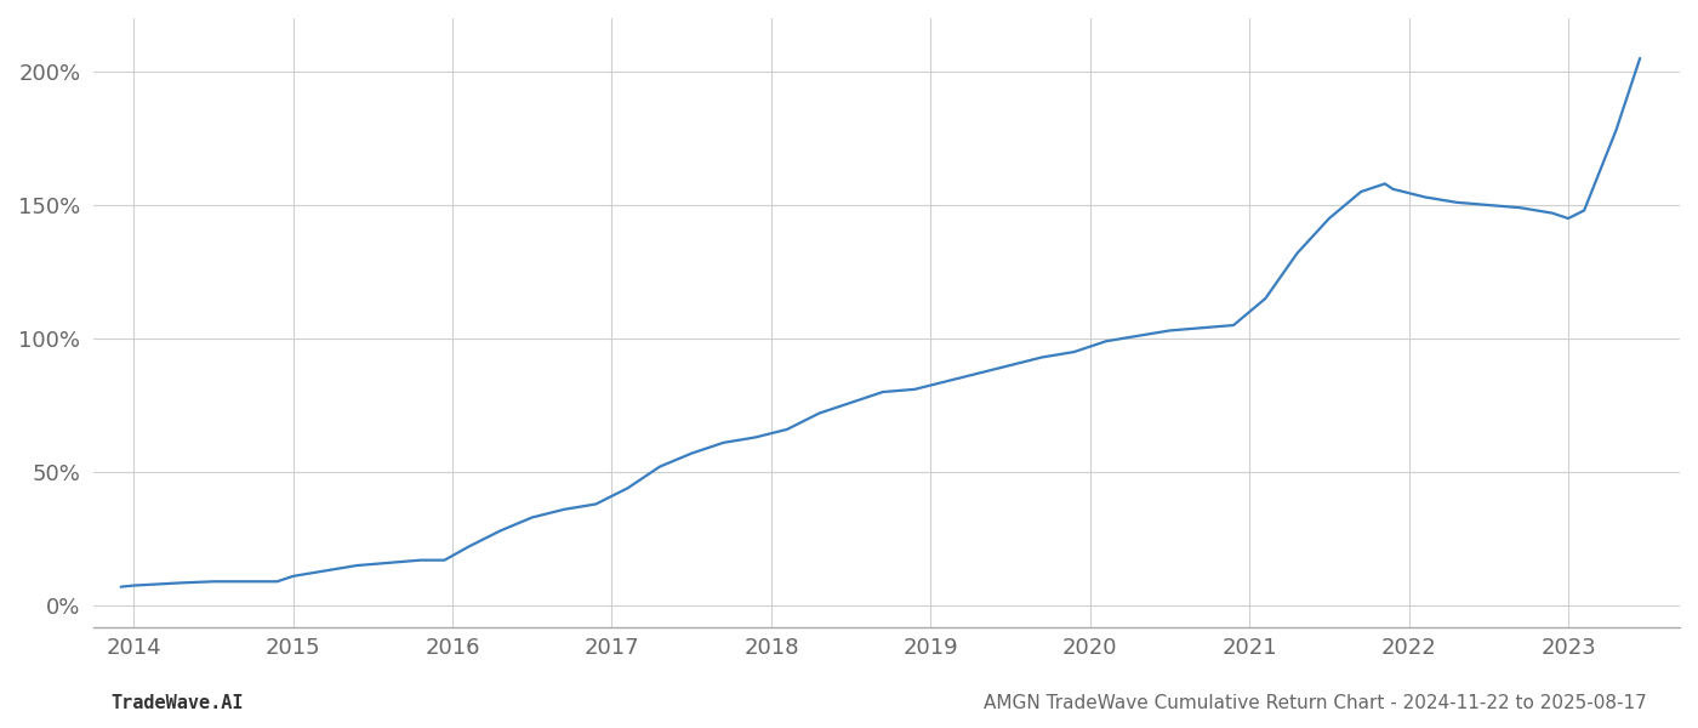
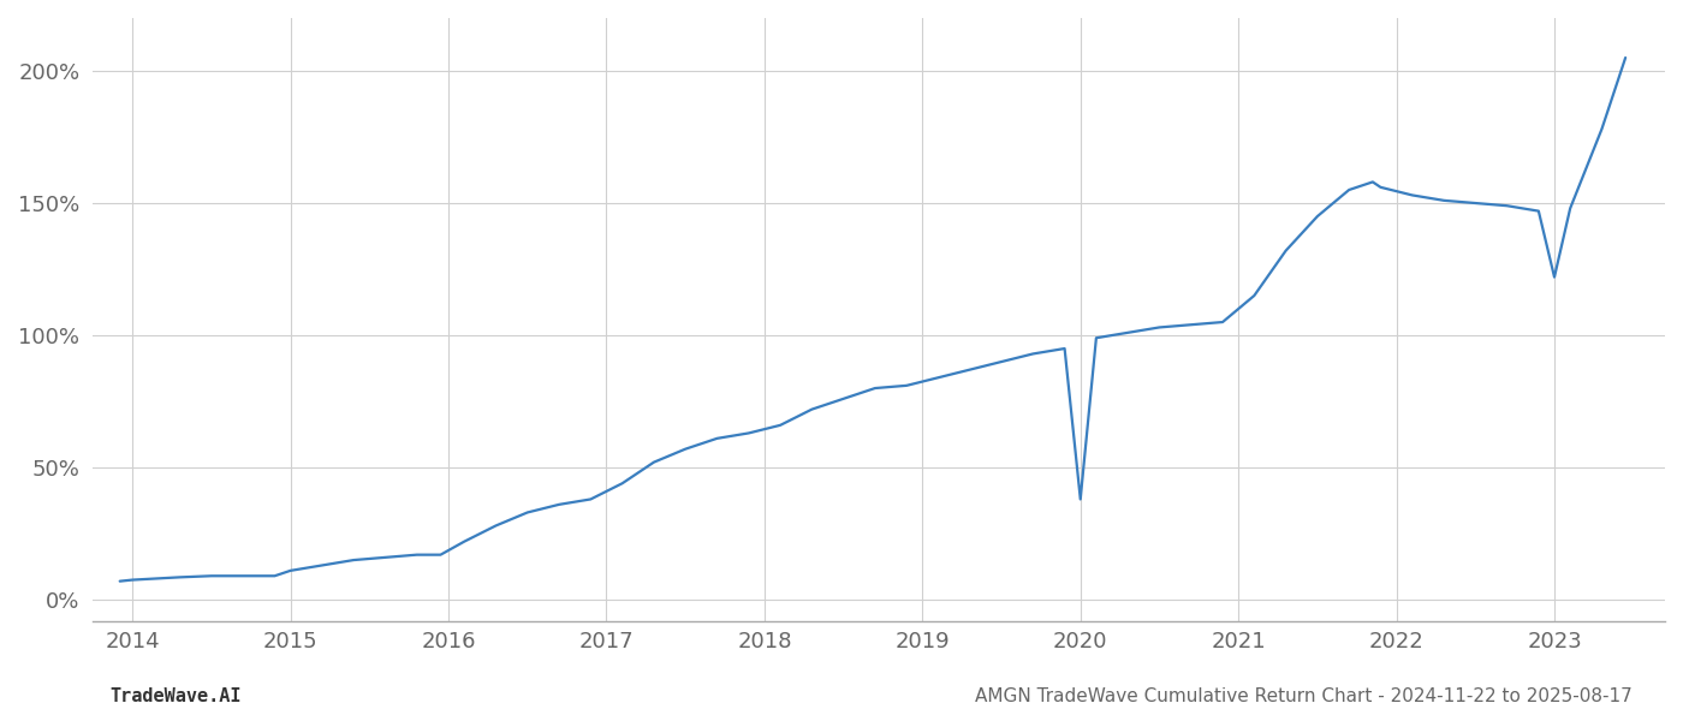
2020: 97.0% -> 38.0%
2023: 145.0% -> 122.0%
